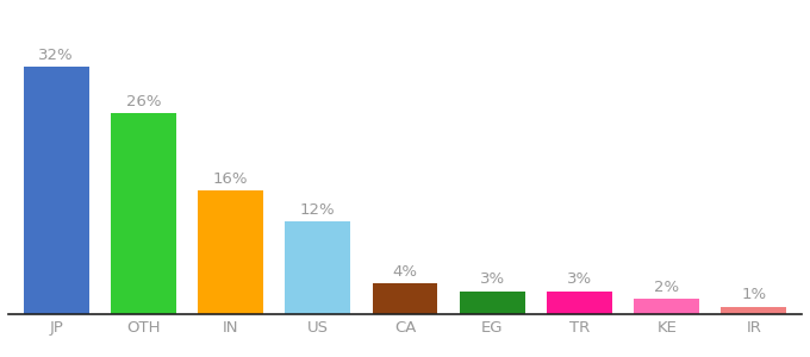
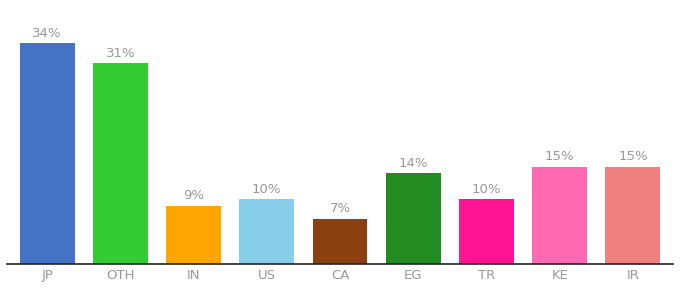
JP: 32% -> 34%
OTH: 26% -> 31%
IN: 16% -> 9%
US: 12% -> 10%
CA: 4% -> 7%
EG: 3% -> 14%
TR: 3% -> 10%
KE: 2% -> 15%
IR: 1% -> 15%
